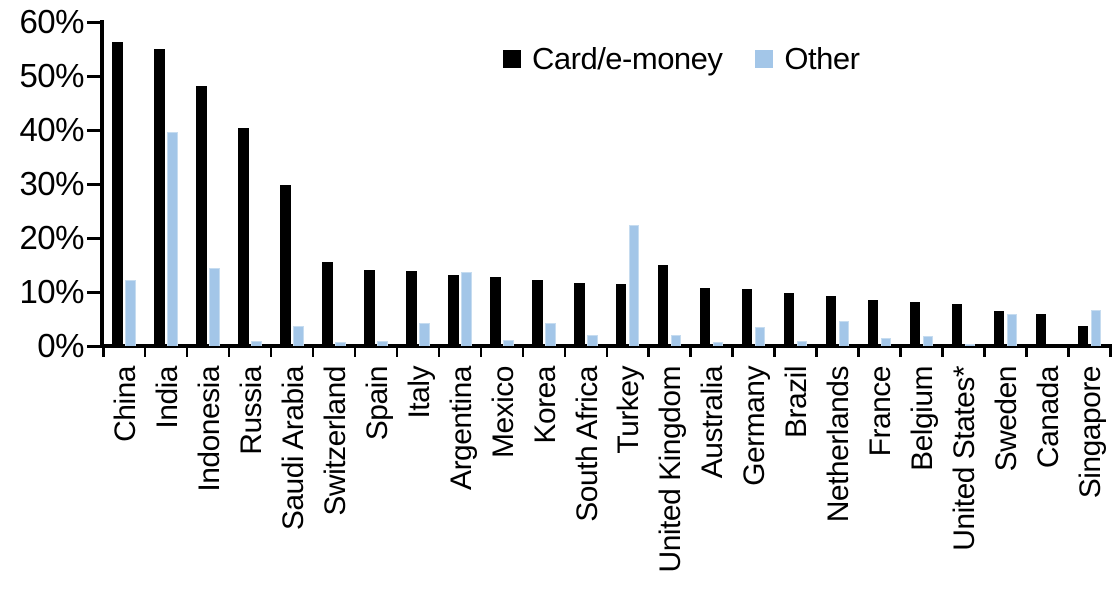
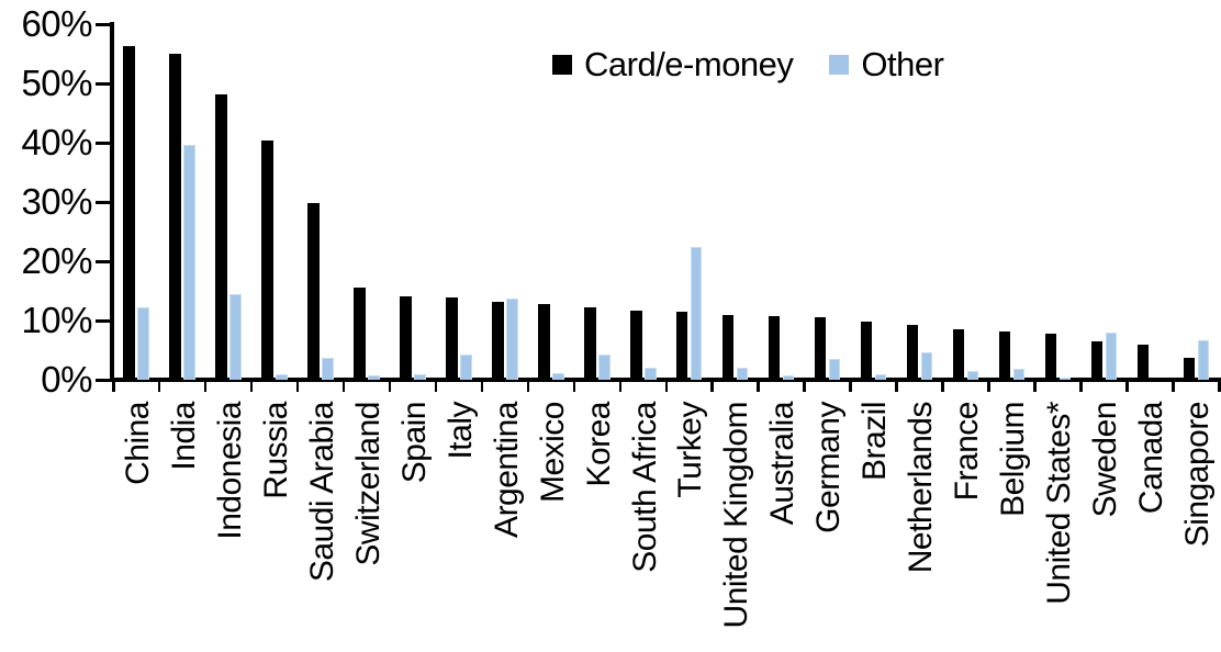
Card/e-money/United Kingdom: 15% -> 11%
Other/Sweden: 6% -> 8%
